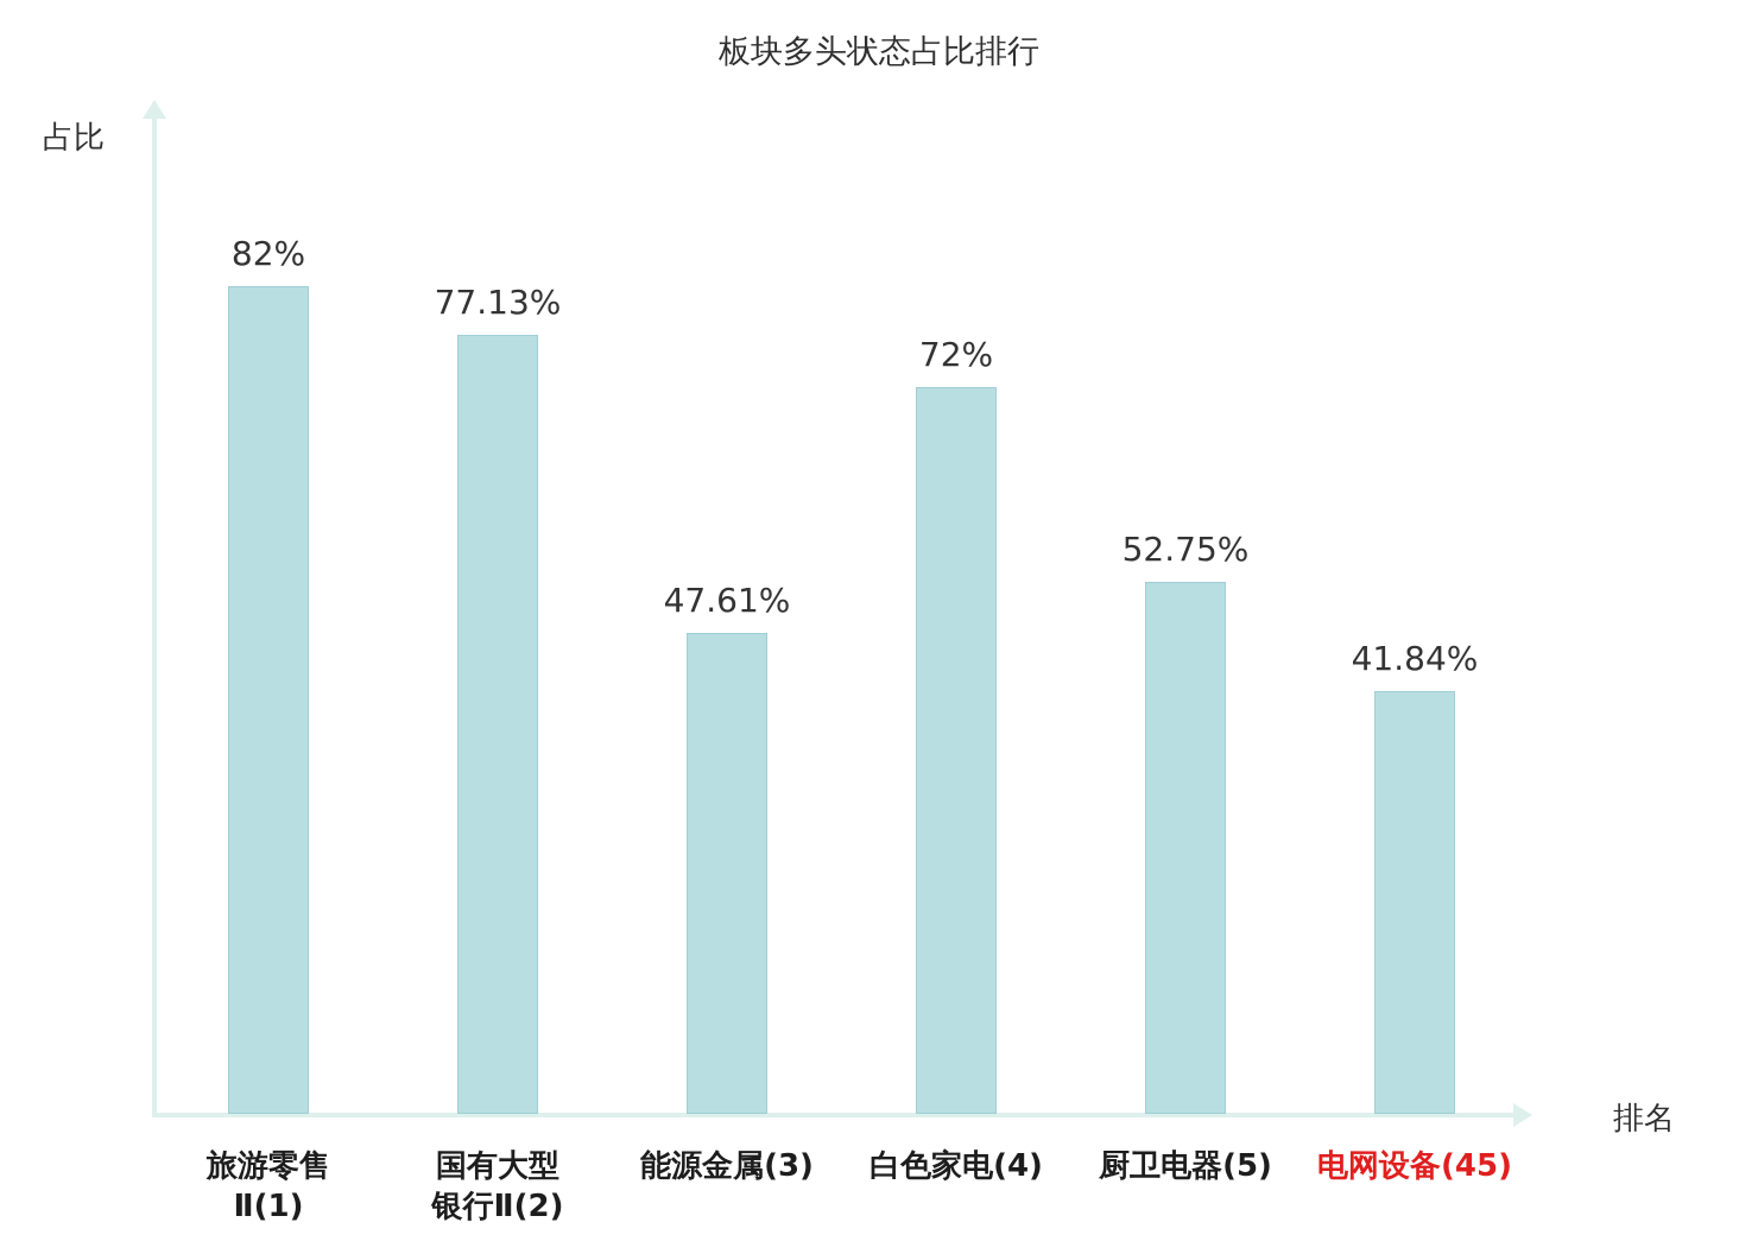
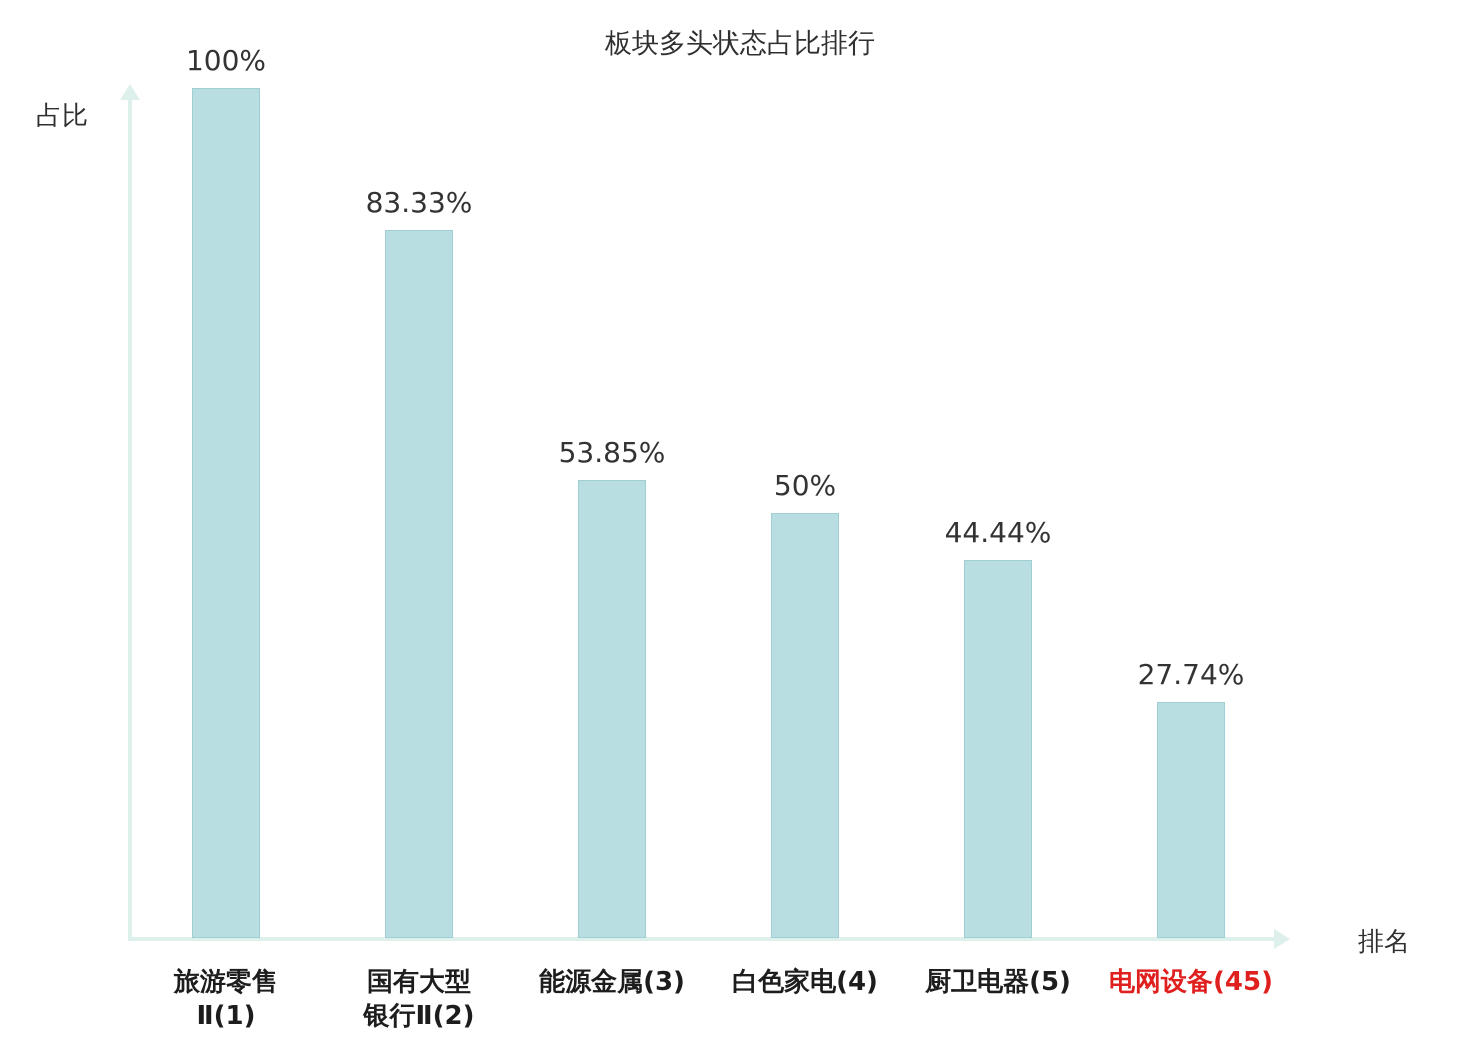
旅游零售 Ⅱ(1): 82% -> 100%
国有大型 银行Ⅱ(2): 77.13% -> 83.33%
能源金属(3): 47.61% -> 53.85%
白色家电(4): 72% -> 50%
厨卫电器(5): 52.75% -> 44.44%
电网设备(45): 41.84% -> 27.74%
